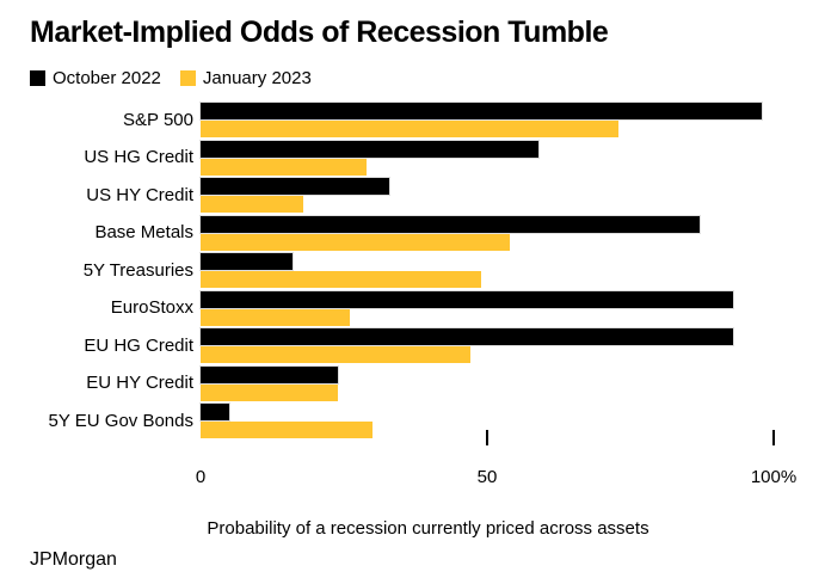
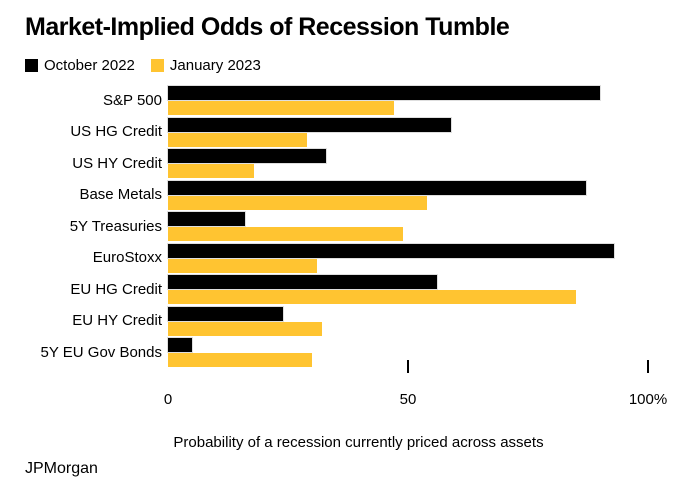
October 2022/S&P 500: 98% -> 90%
January 2023/S&P 500: 73% -> 47%
January 2023/EuroStoxx: 26% -> 31%
October 2022/EU HG Credit: 93% -> 56%
January 2023/EU HG Credit: 47% -> 85%
January 2023/EU HY Credit: 24% -> 32%
